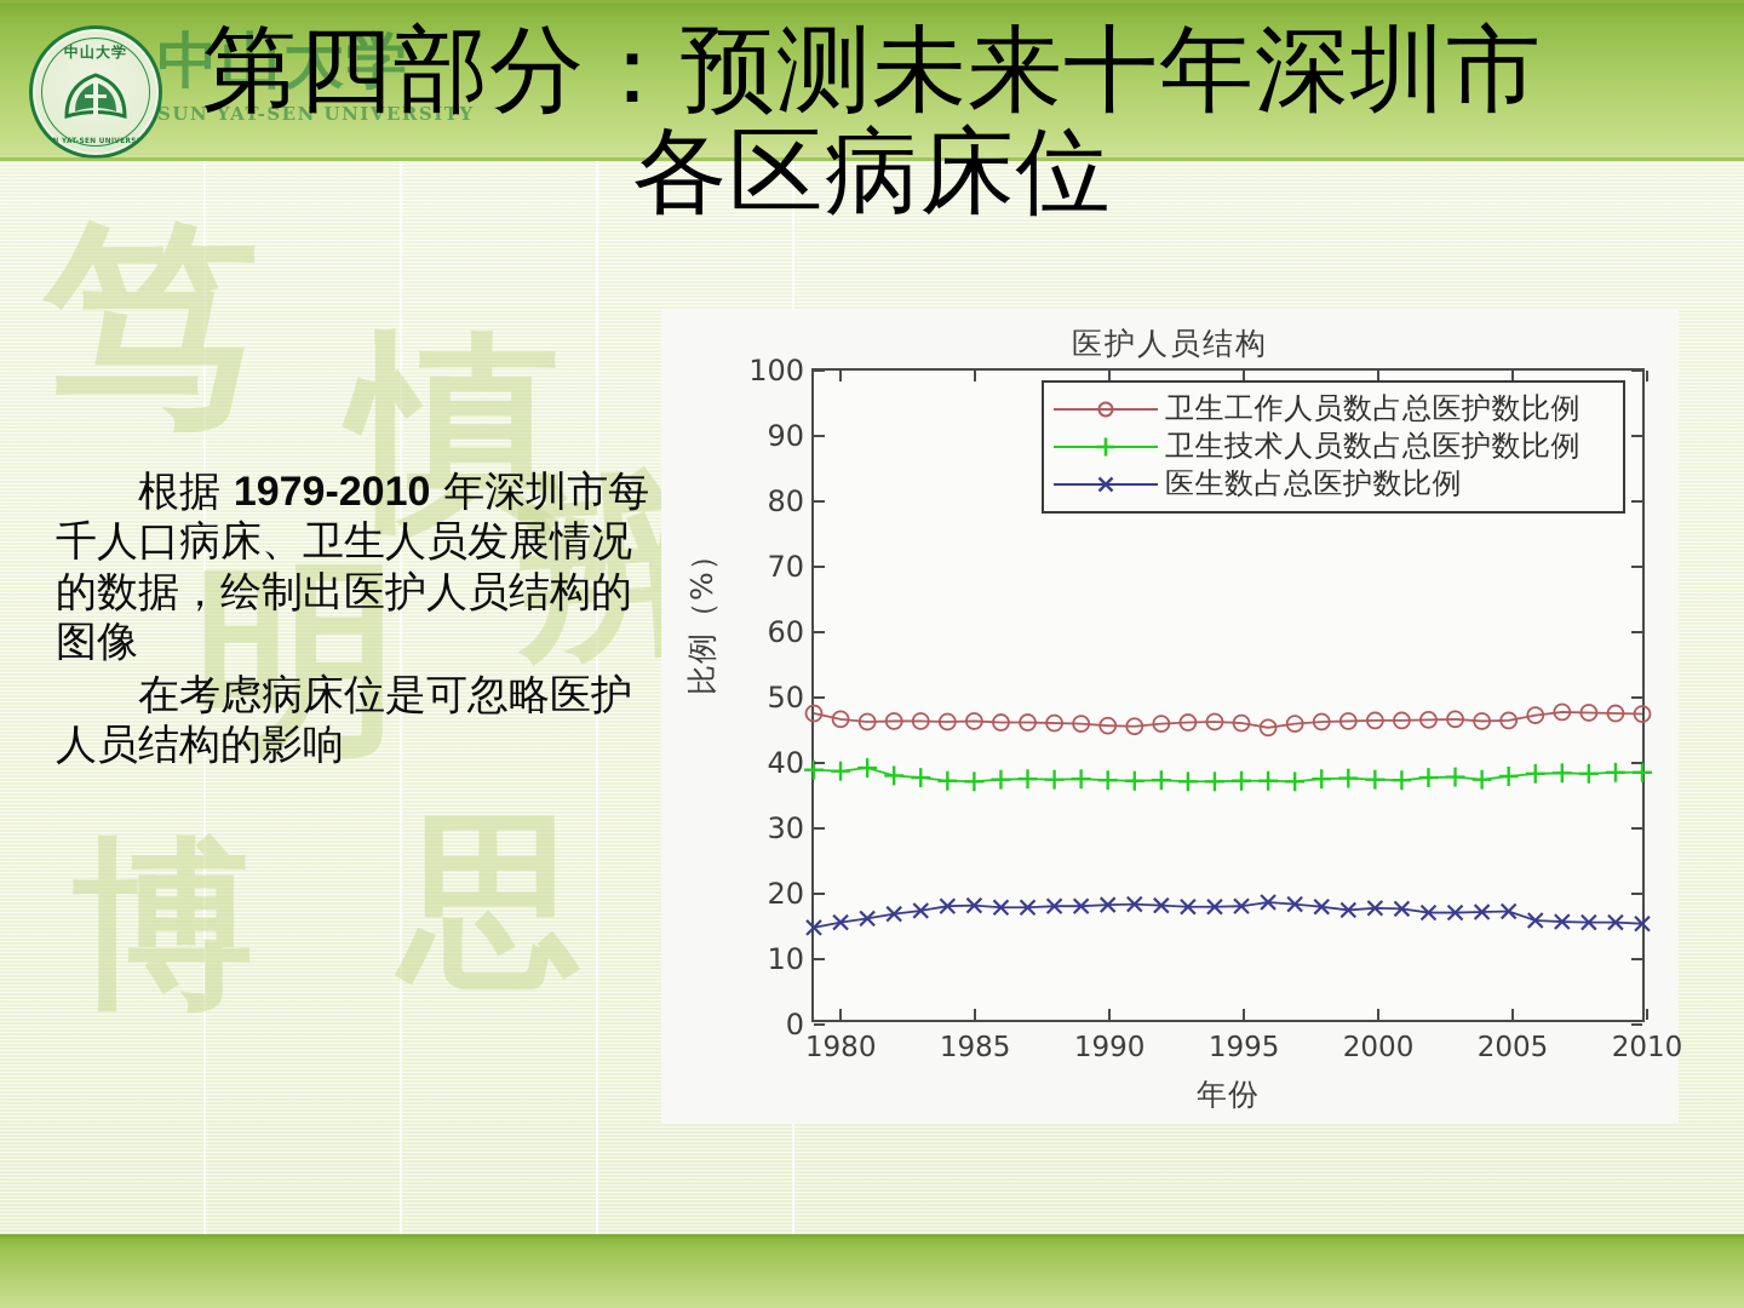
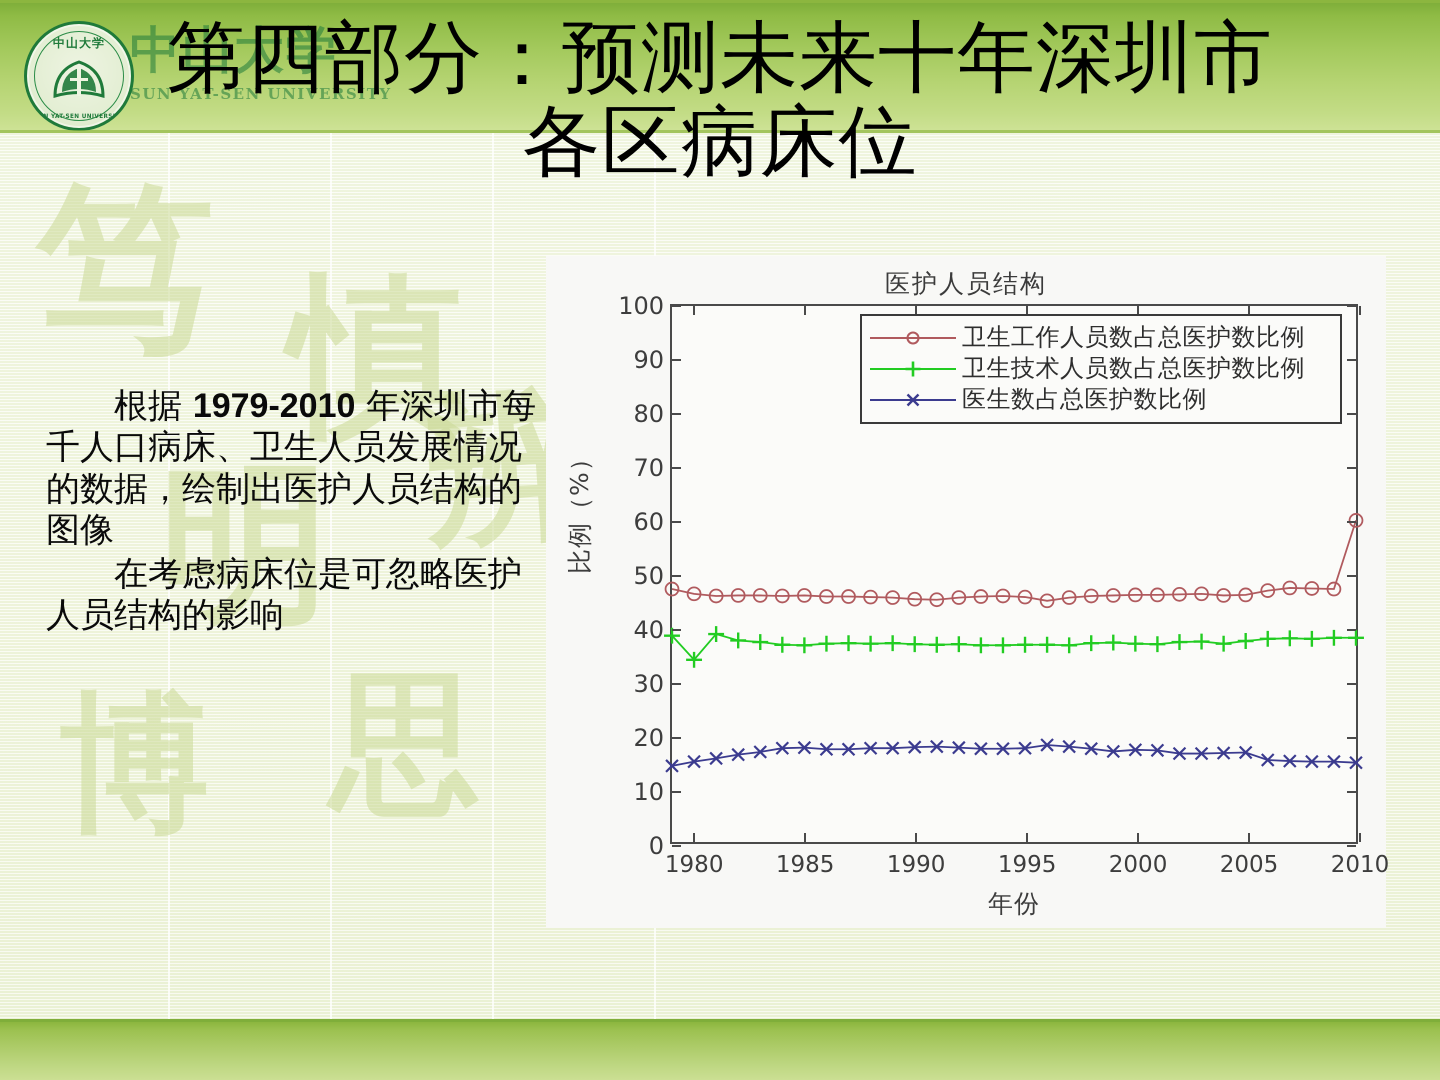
卫生技术人员数占总医护数比例/1980: 38 -> 34
卫生工作人员数占总医护数比例/2010: 47 -> 60
